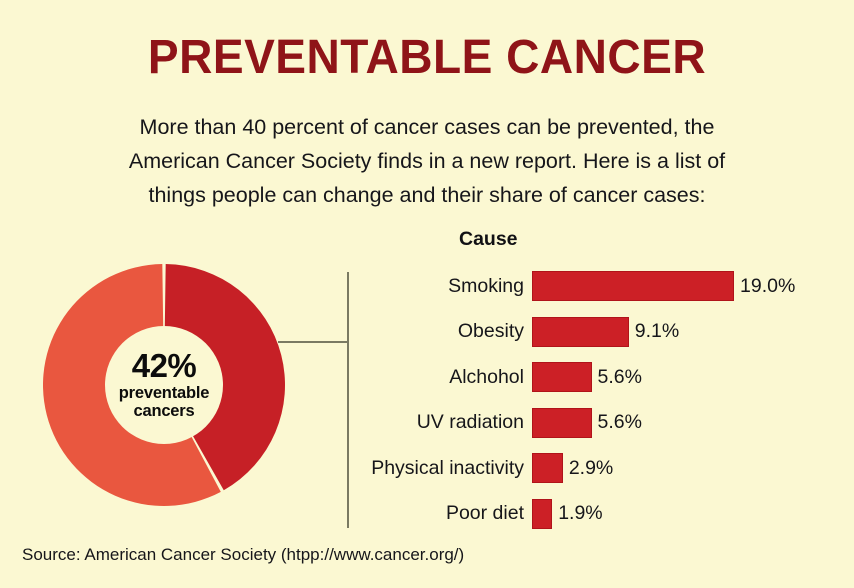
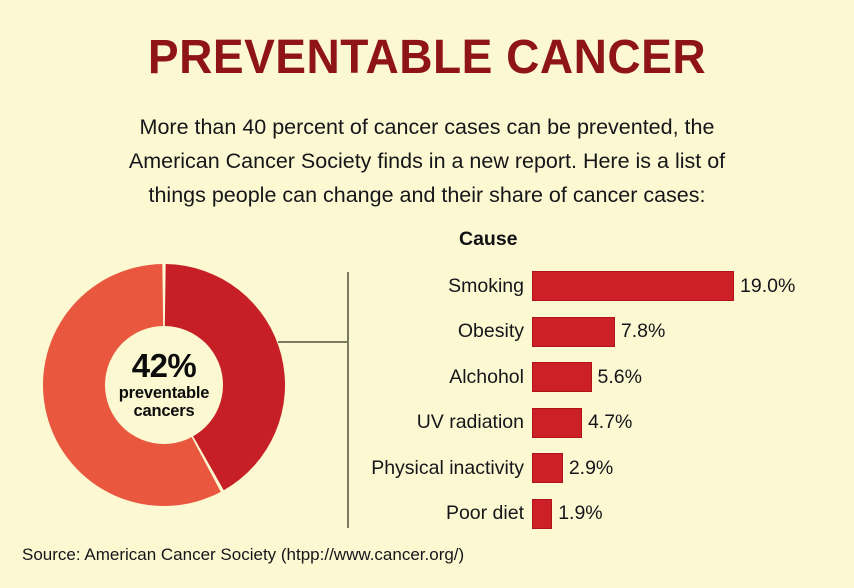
Cause/Obesity: 9.1% -> 7.8%
Cause/UV radiation: 5.6% -> 4.7%
